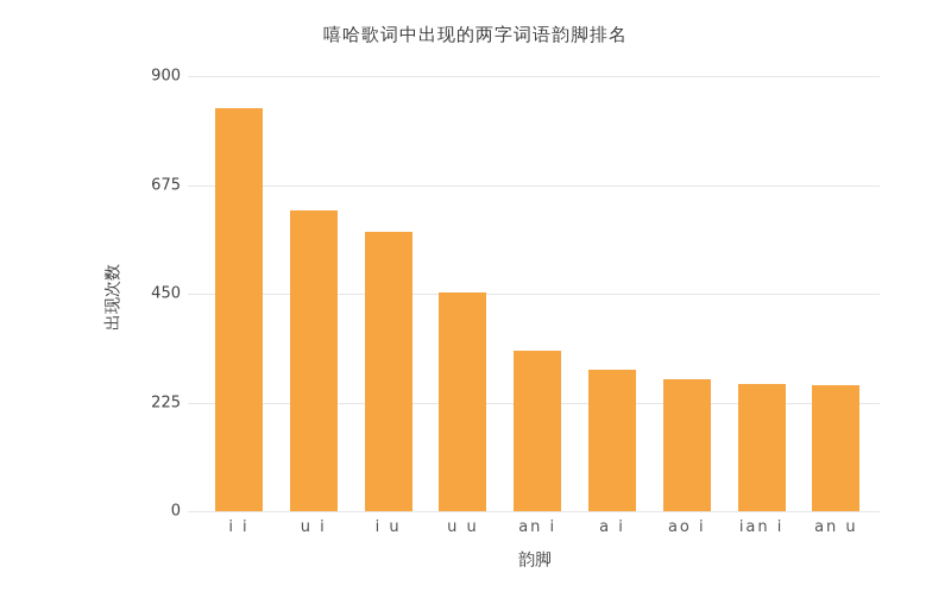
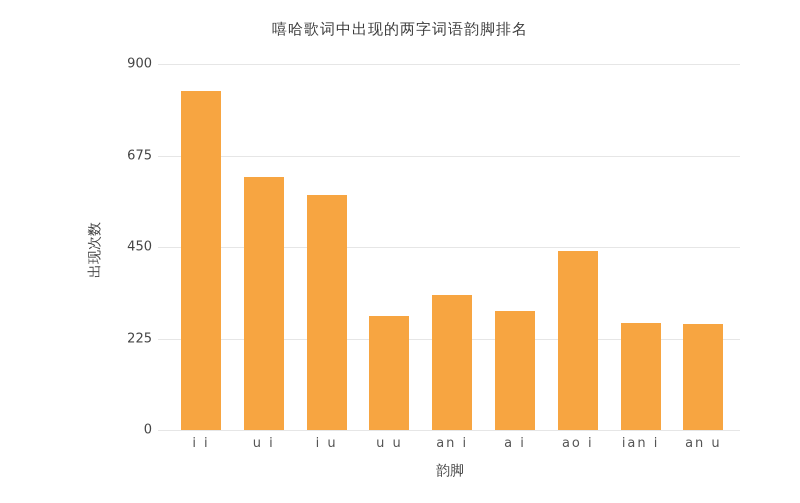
u u: 450 -> 280
ao i: 270 -> 440
